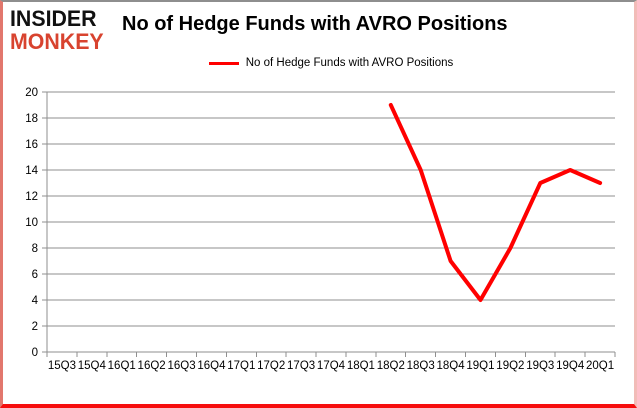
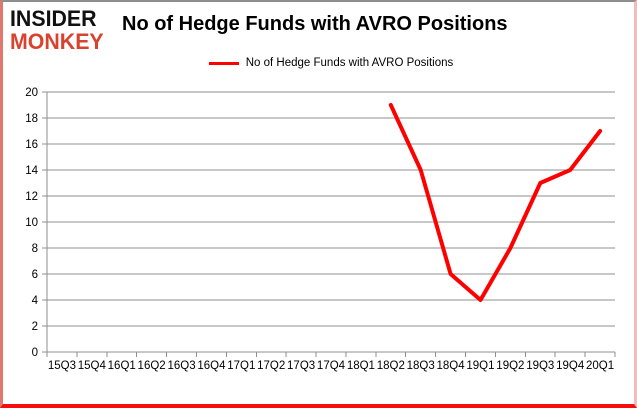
18Q4: 7 -> 6
20Q1: 13 -> 17
